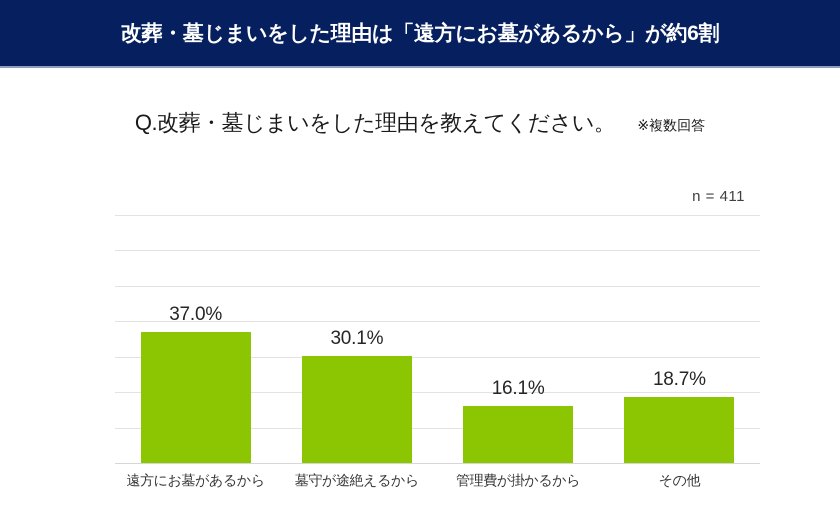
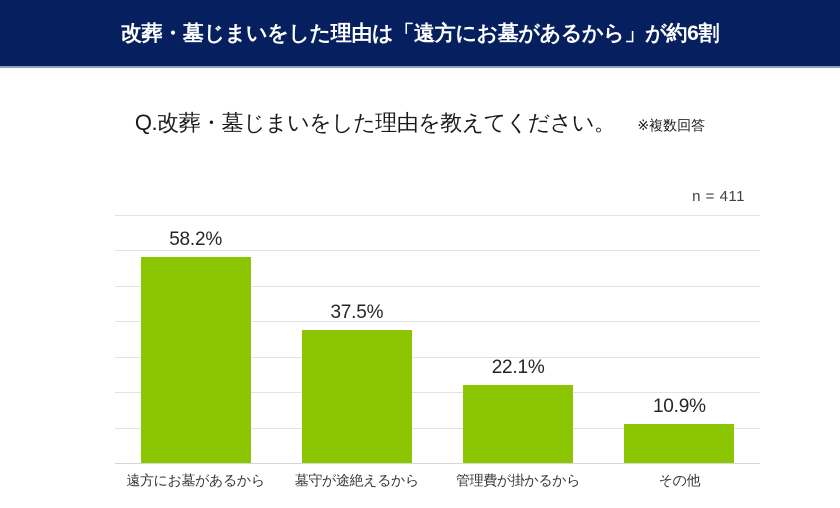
遠方にお墓があるから: 37.0% -> 58.2%
墓守が途絶えるから: 30.1% -> 37.5%
管理費が掛かるから: 16.1% -> 22.1%
その他: 18.7% -> 10.9%
